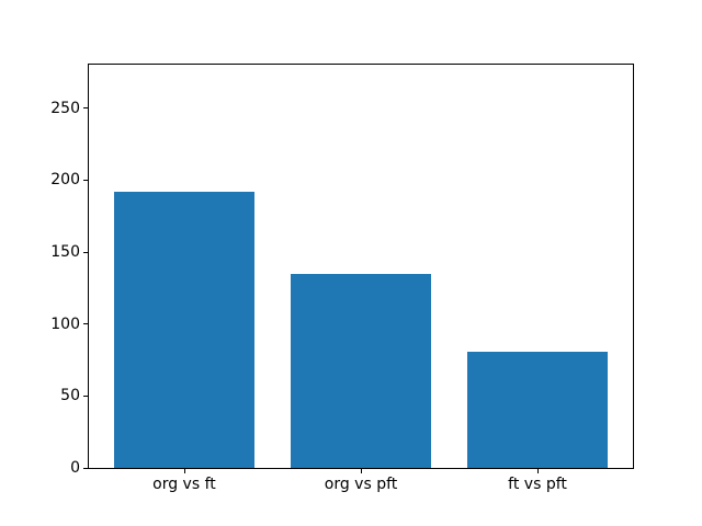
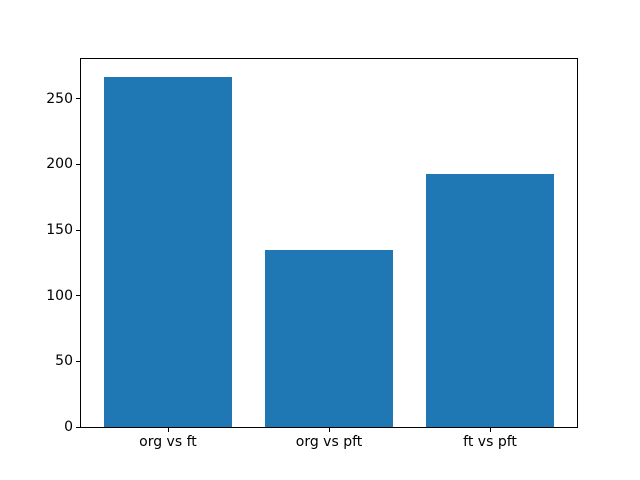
org vs ft: 192 -> 267
ft vs pft: 81 -> 193
